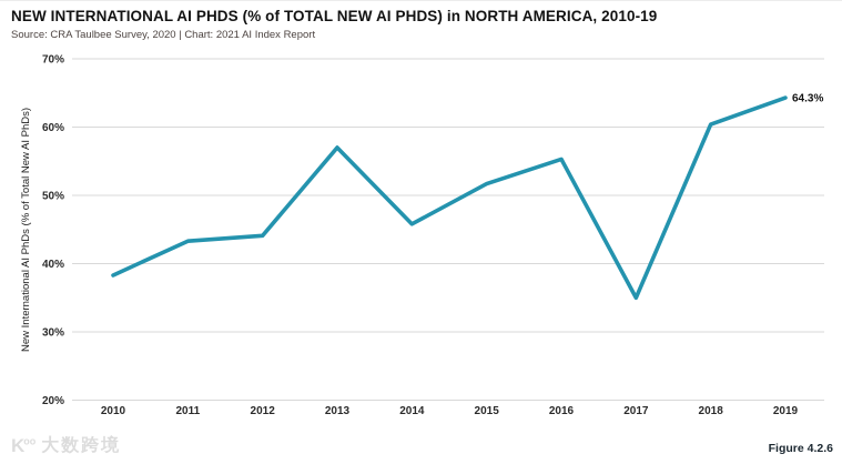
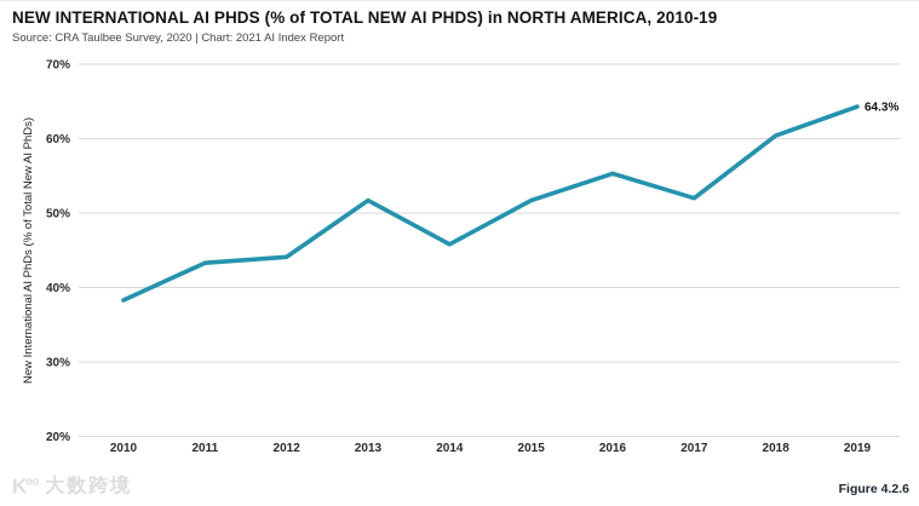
2013: 57% -> 52%
2017: 35% -> 52%
